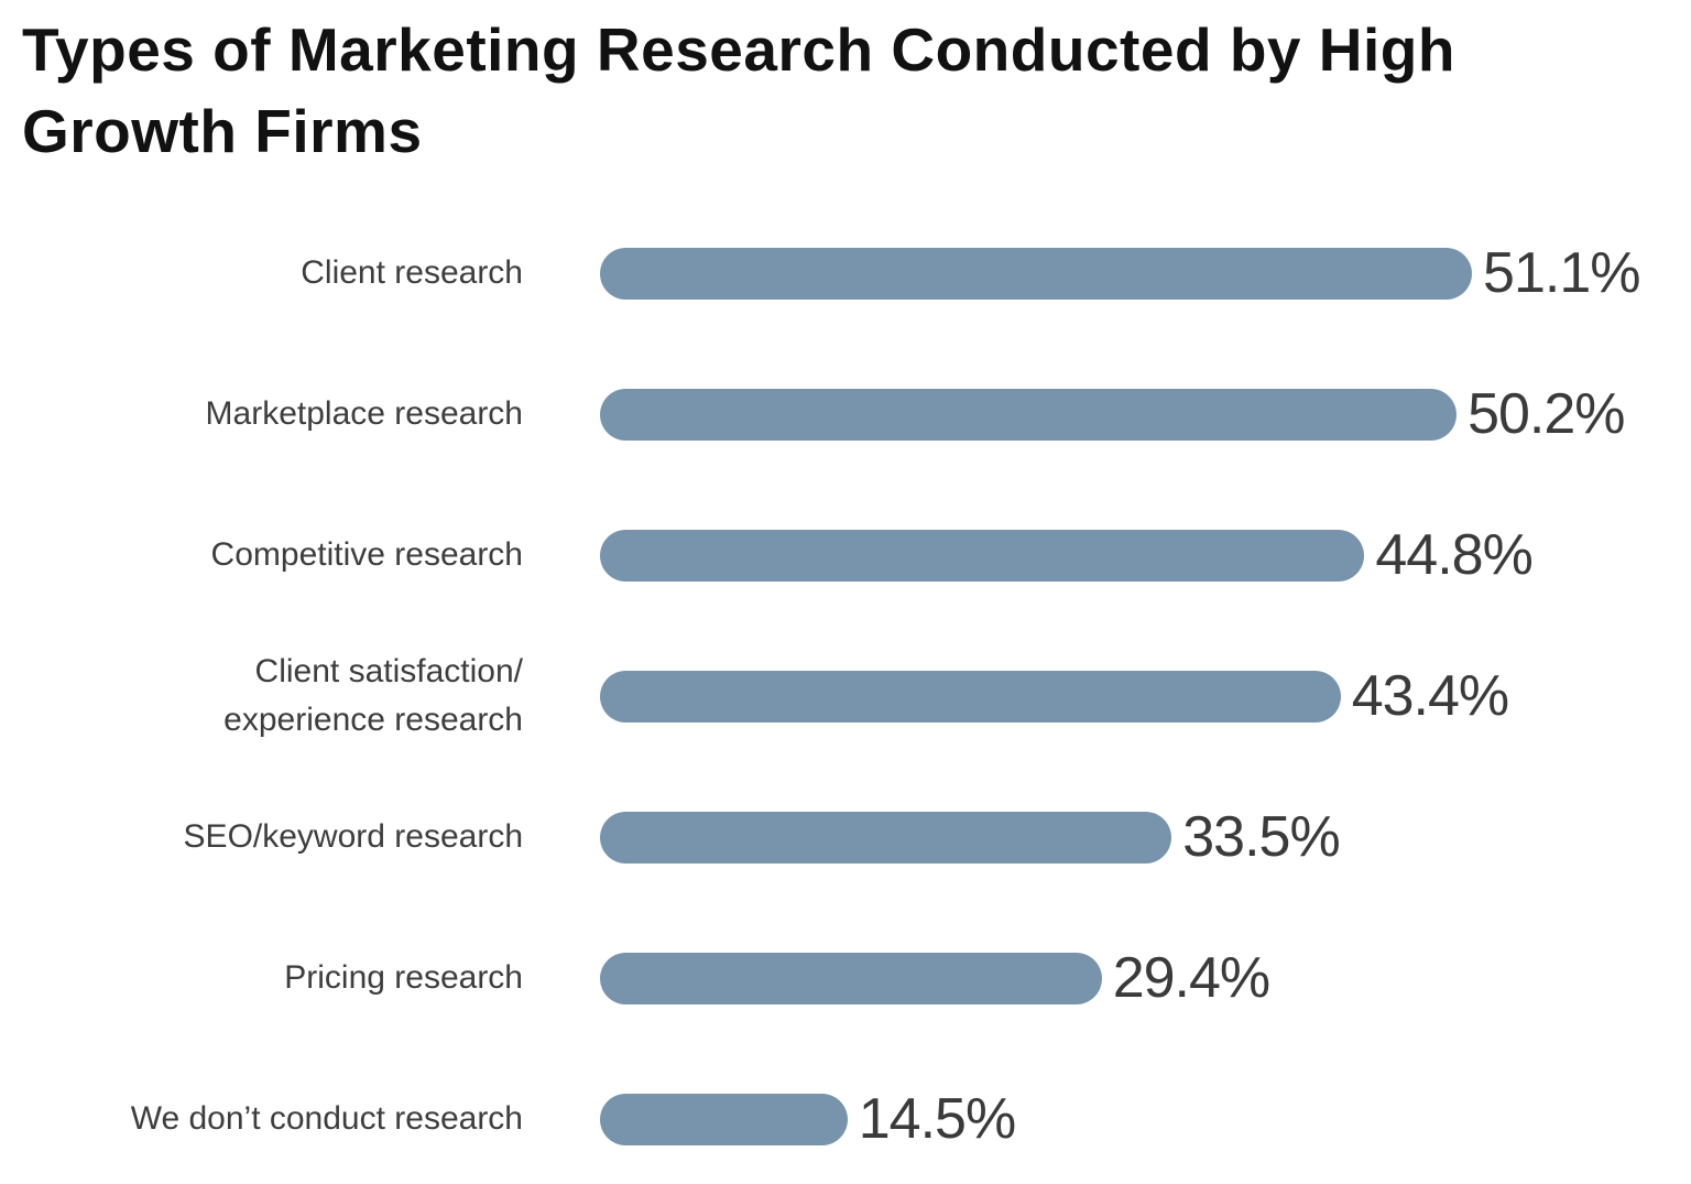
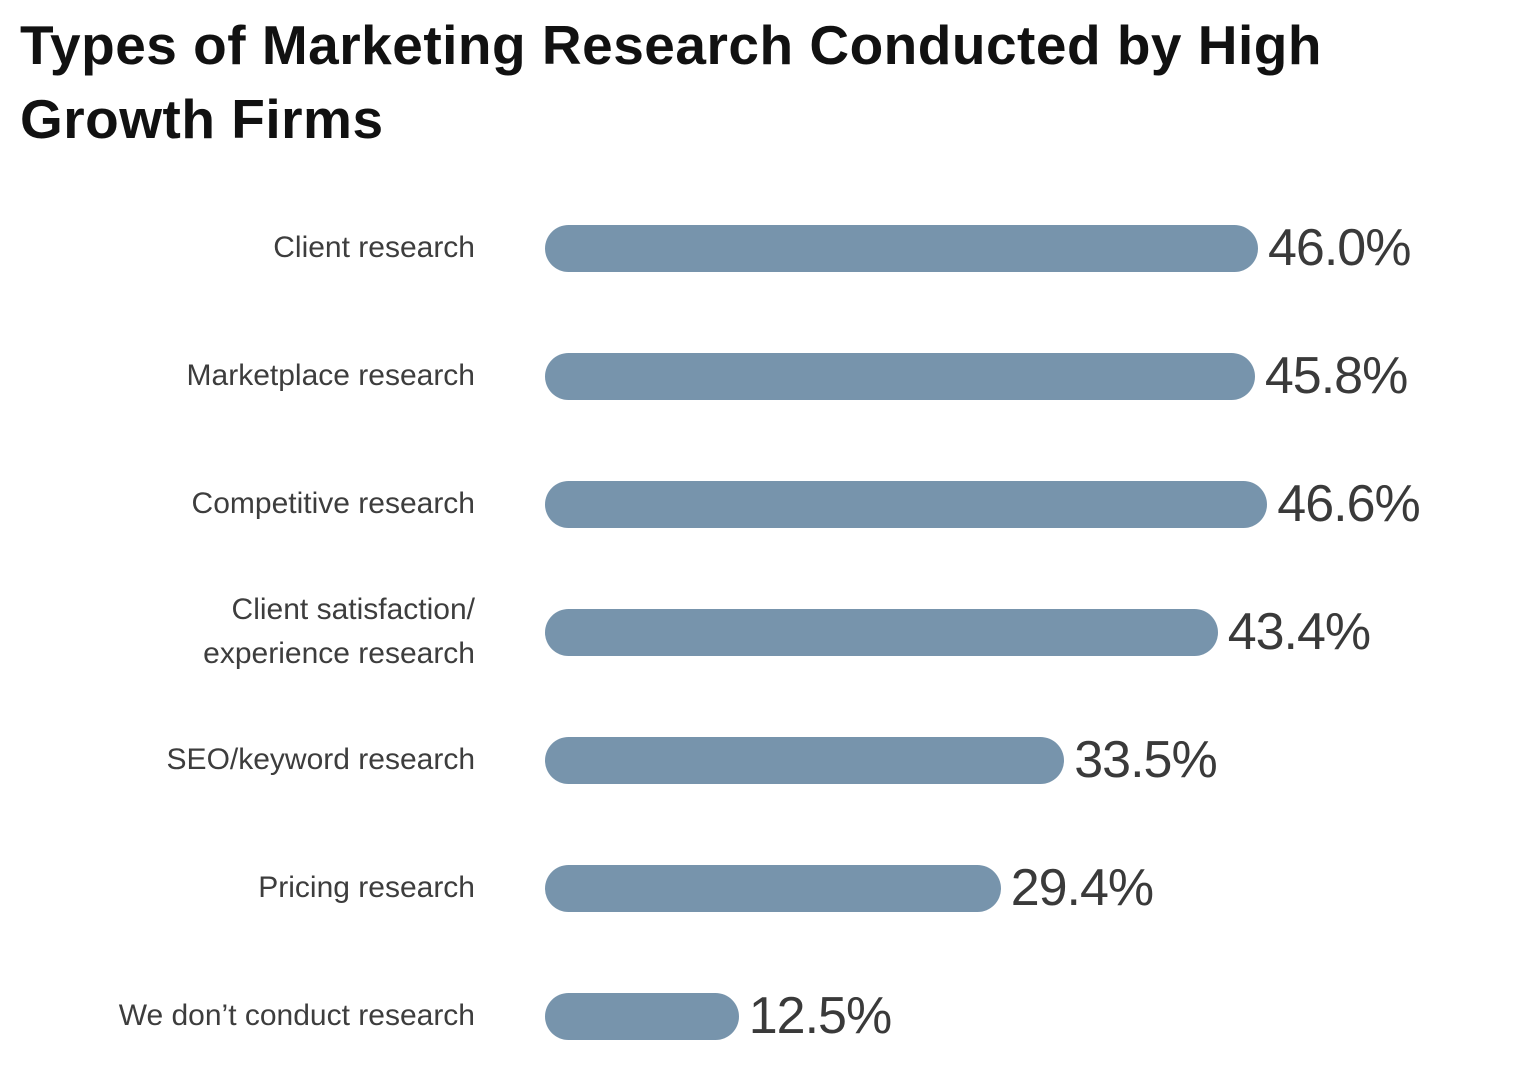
Client research: 51.1% -> 46.0%
Marketplace research: 50.2% -> 45.8%
Competitive research: 44.8% -> 46.6%
We don’t conduct research: 14.5% -> 12.5%
